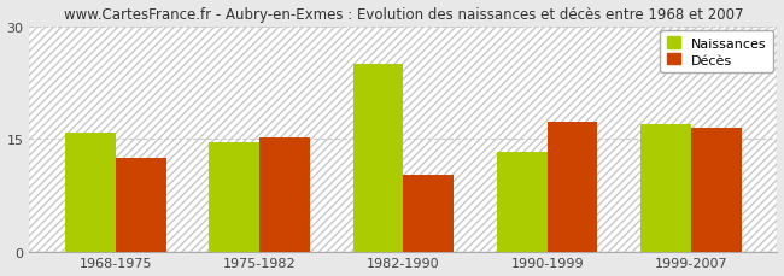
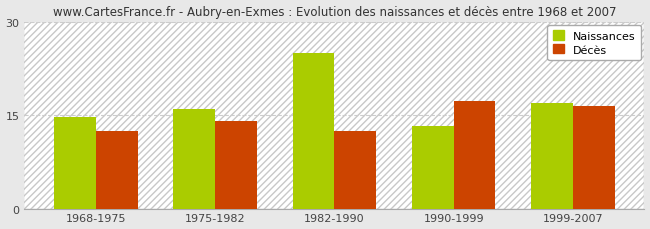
Naissances/1968-1975: 15.8 -> 14.7
Naissances/1975-1982: 14.6 -> 16.0
Décès/1975-1982: 15.2 -> 14.0
Décès/1982-1990: 10.2 -> 12.5
